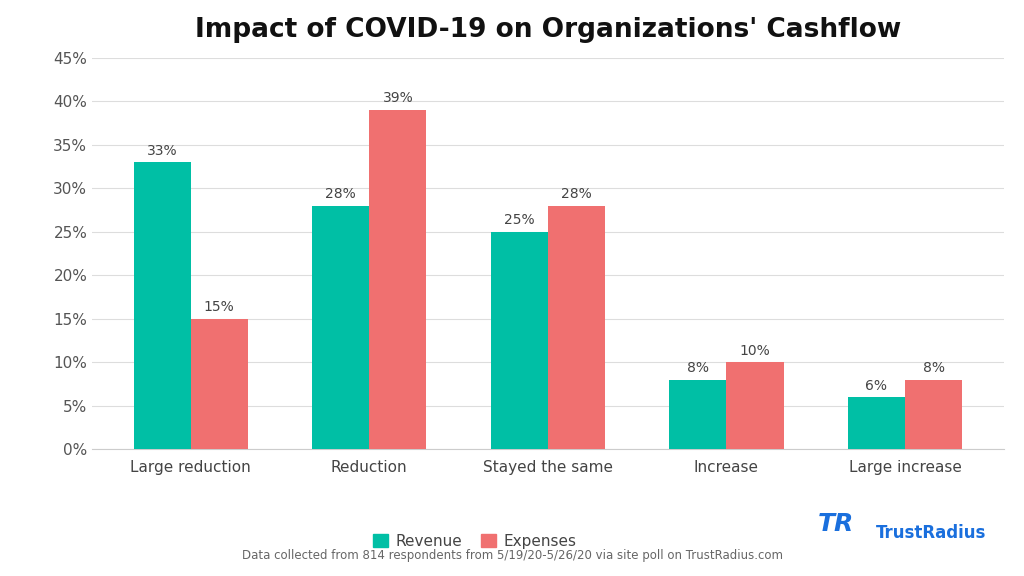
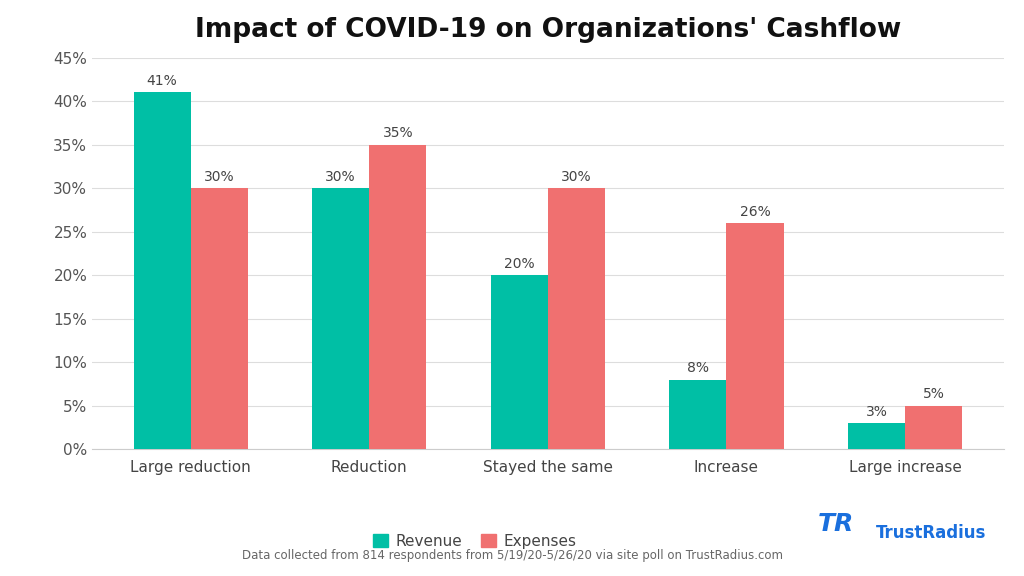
Revenue/Large reduction: 33% -> 41%
Expenses/Large reduction: 15% -> 30%
Revenue/Reduction: 28% -> 30%
Expenses/Reduction: 39% -> 35%
Revenue/Stayed the same: 25% -> 20%
Expenses/Stayed the same: 28% -> 30%
Expenses/Increase: 10% -> 26%
Revenue/Large increase: 6% -> 3%
Expenses/Large increase: 8% -> 5%
